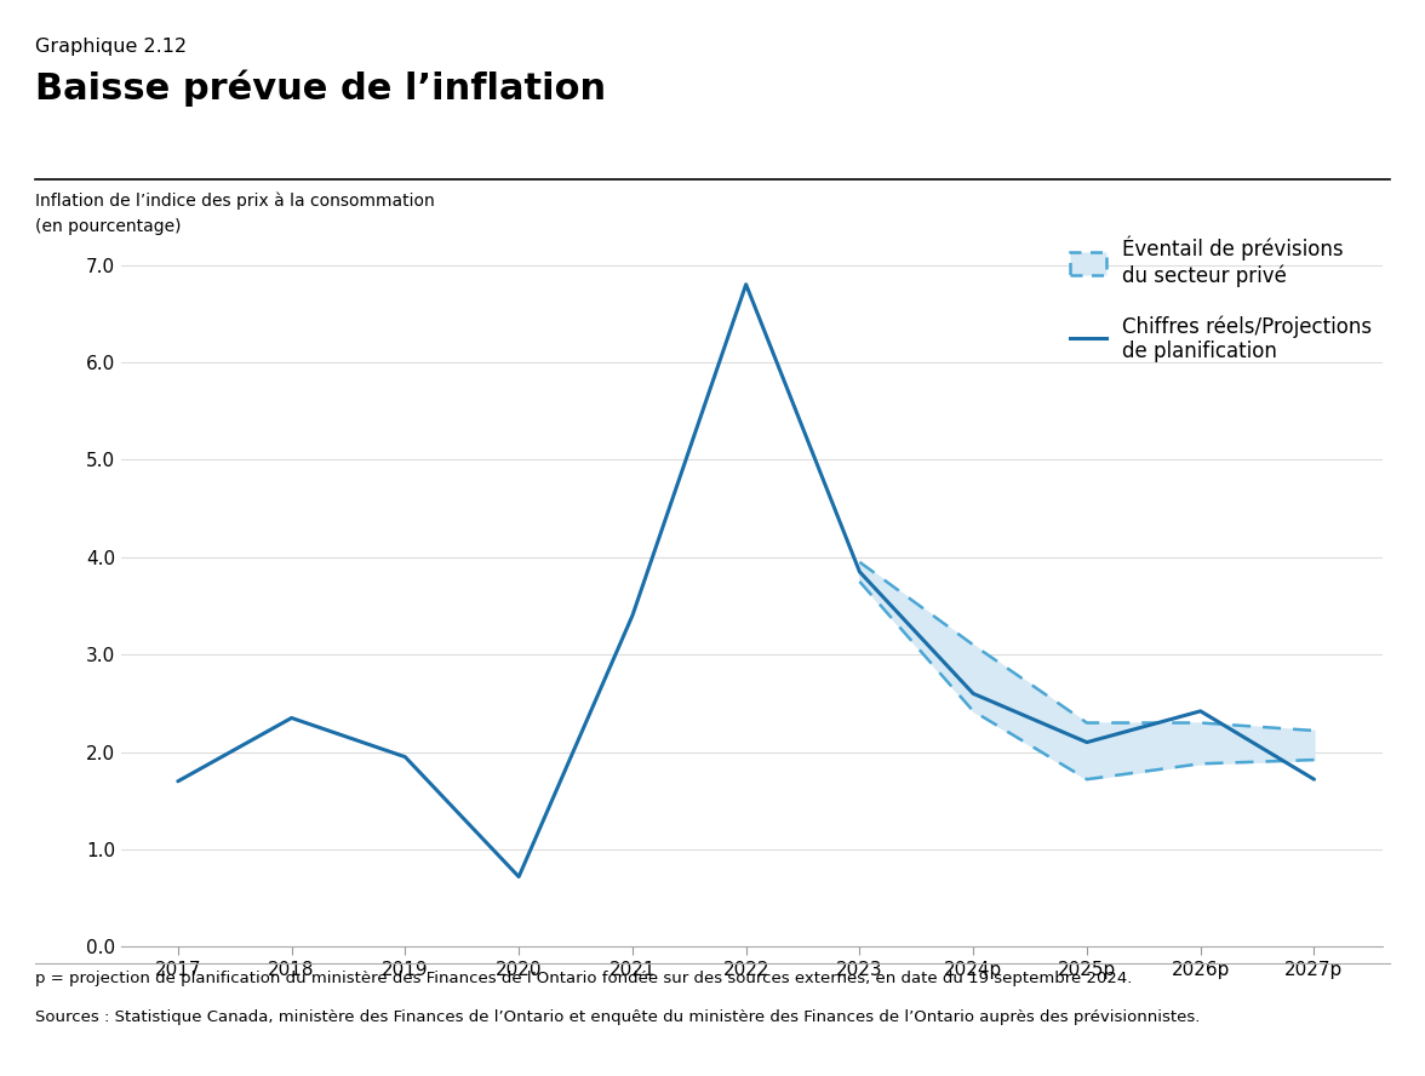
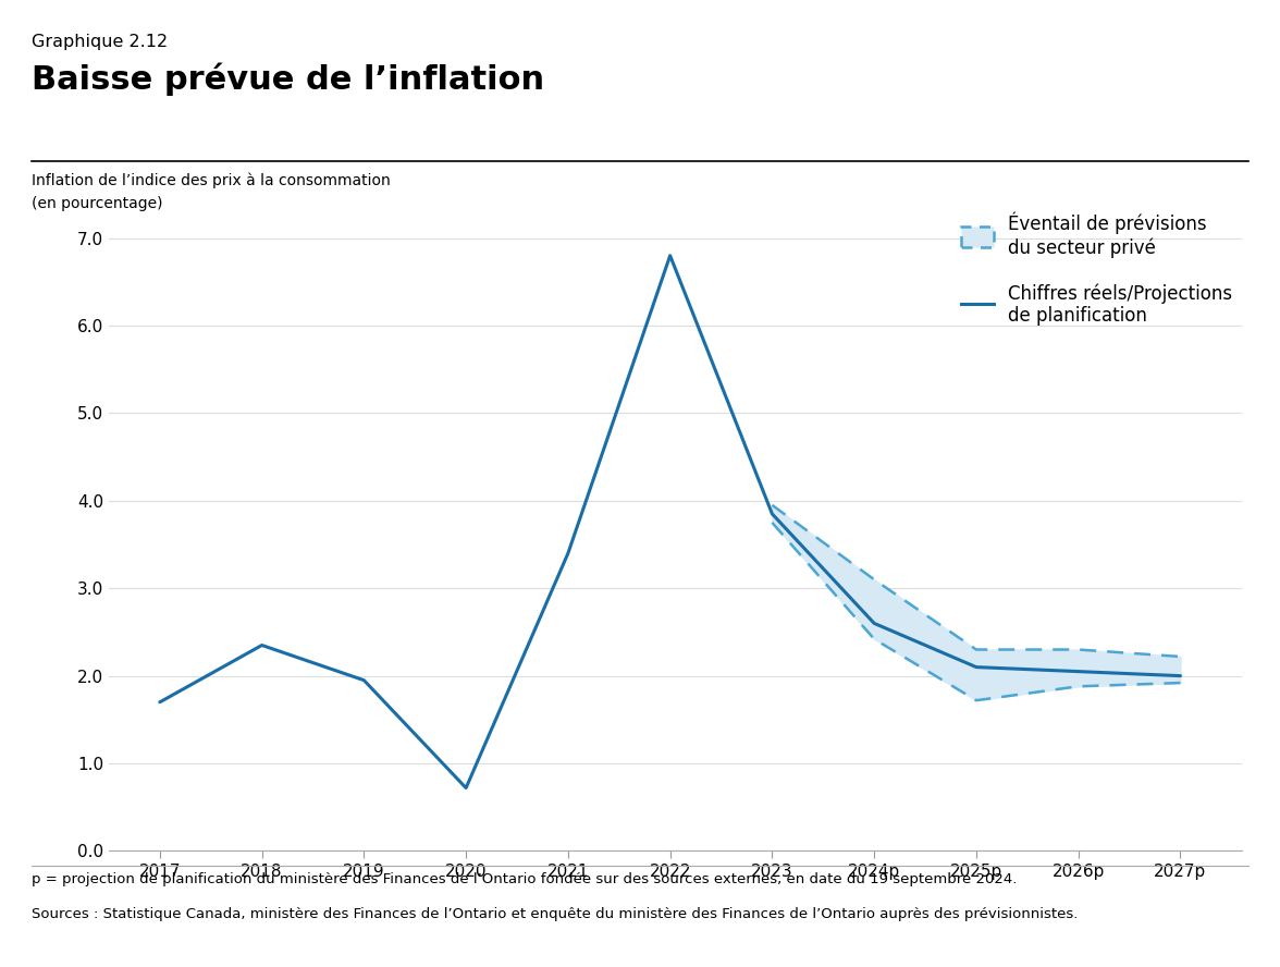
Chiffres réels/Projections de planification/2026p: 2.42 -> 2.05
Chiffres réels/Projections de planification/2027p: 1.72 -> 2.00
